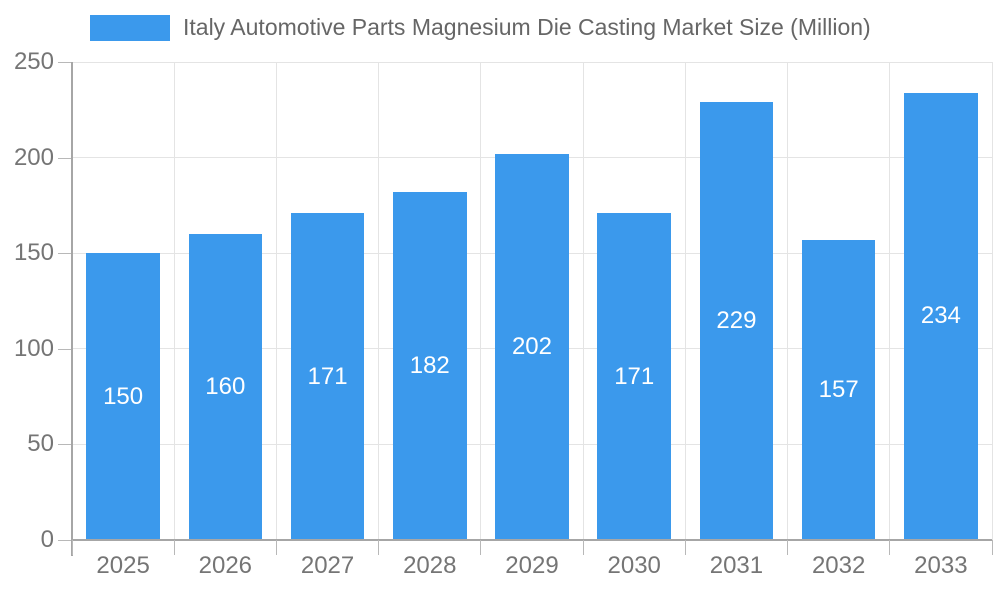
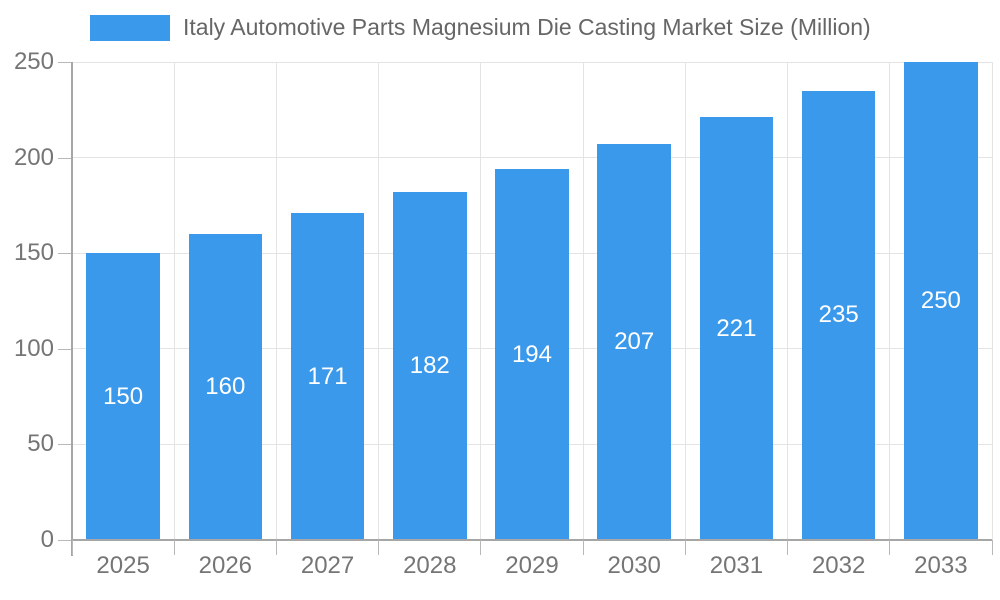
2029: 202 -> 194
2030: 171 -> 207
2031: 229 -> 221
2032: 157 -> 235
2033: 234 -> 250
